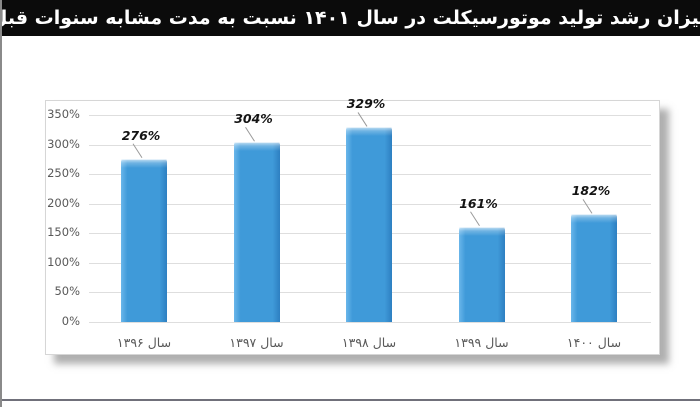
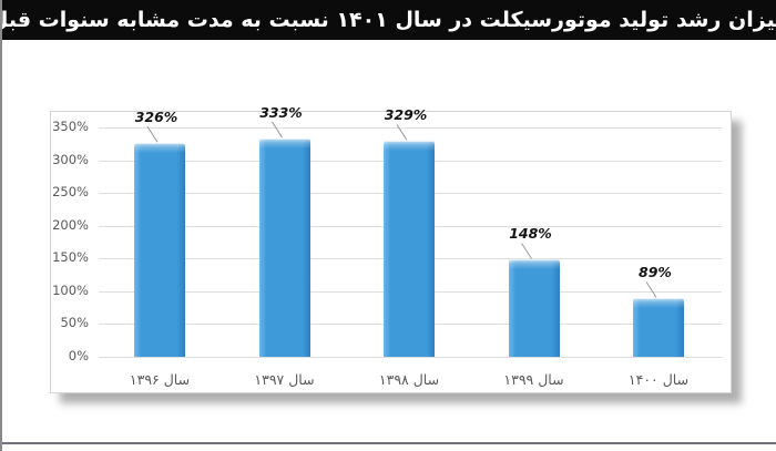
سال ۱۳۹۶: 276% -> 326%
سال ۱۳۹۷: 304% -> 333%
سال ۱۳۹۹: 161% -> 148%
سال ۱۴۰۰: 182% -> 89%
